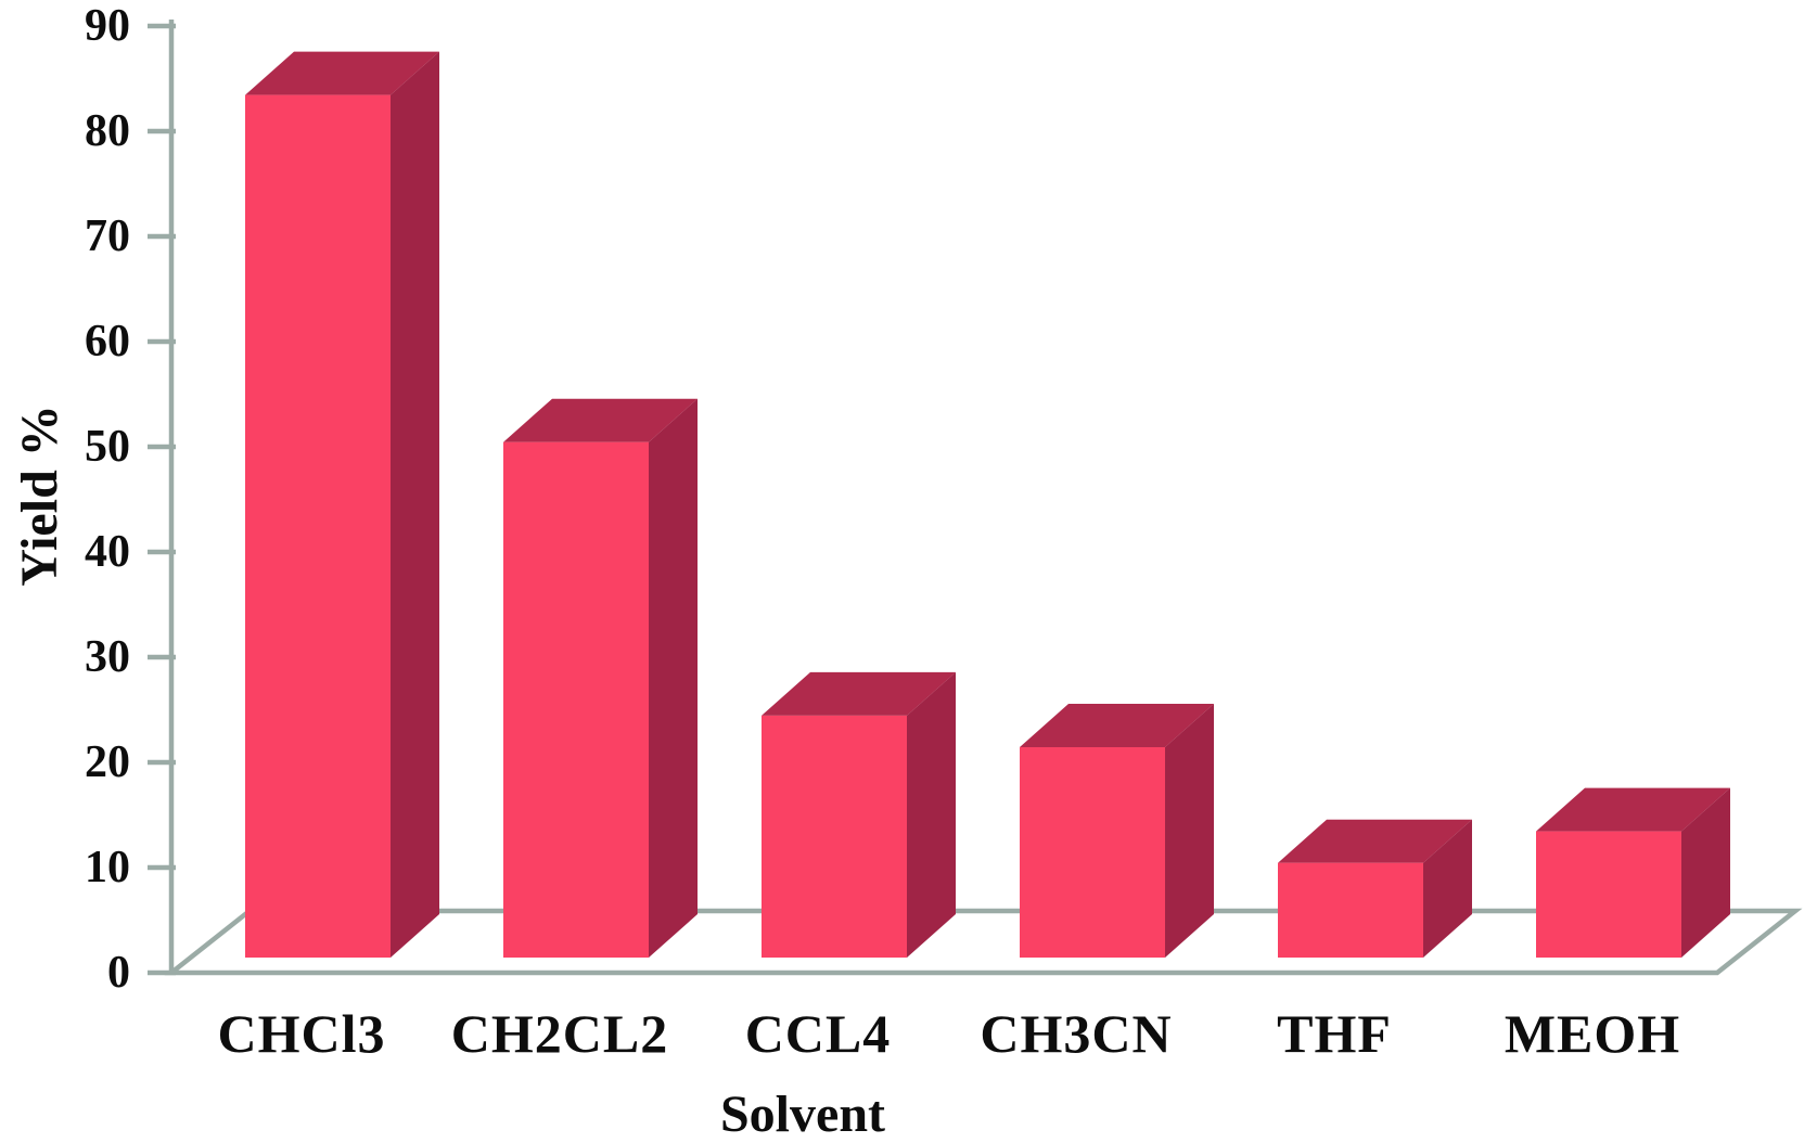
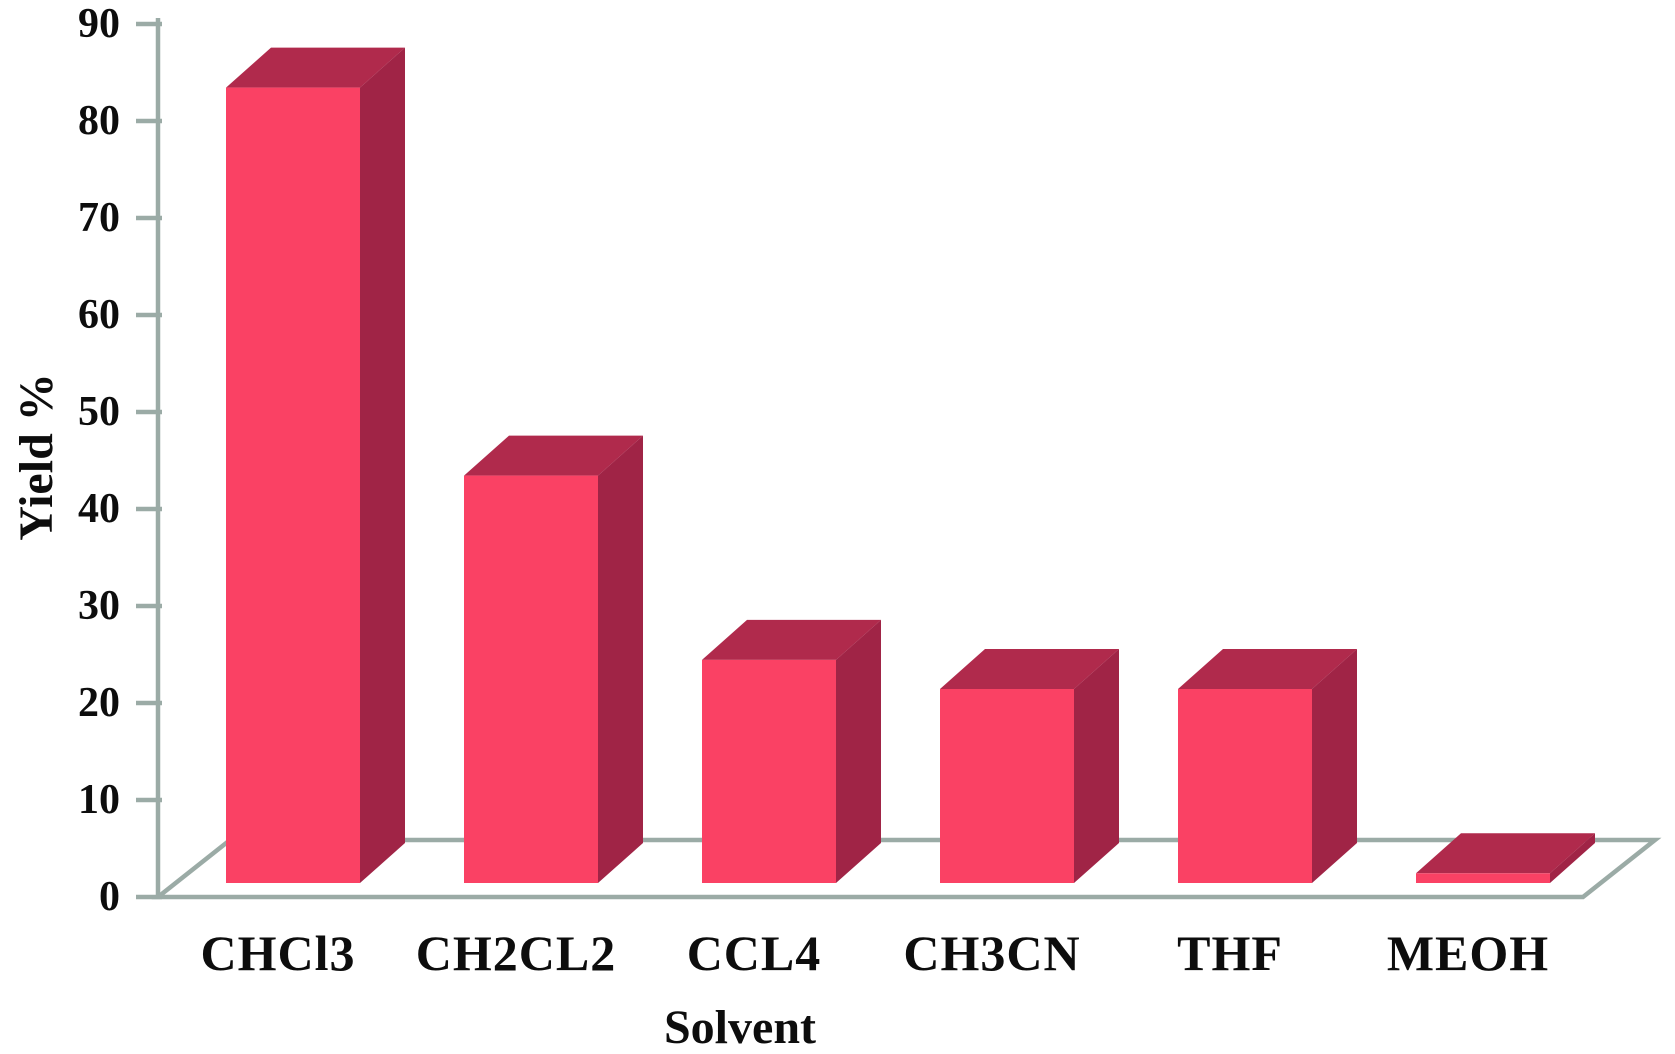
CH2CL2: 49 -> 42
THF: 9 -> 20
MEOH: 12 -> 1
